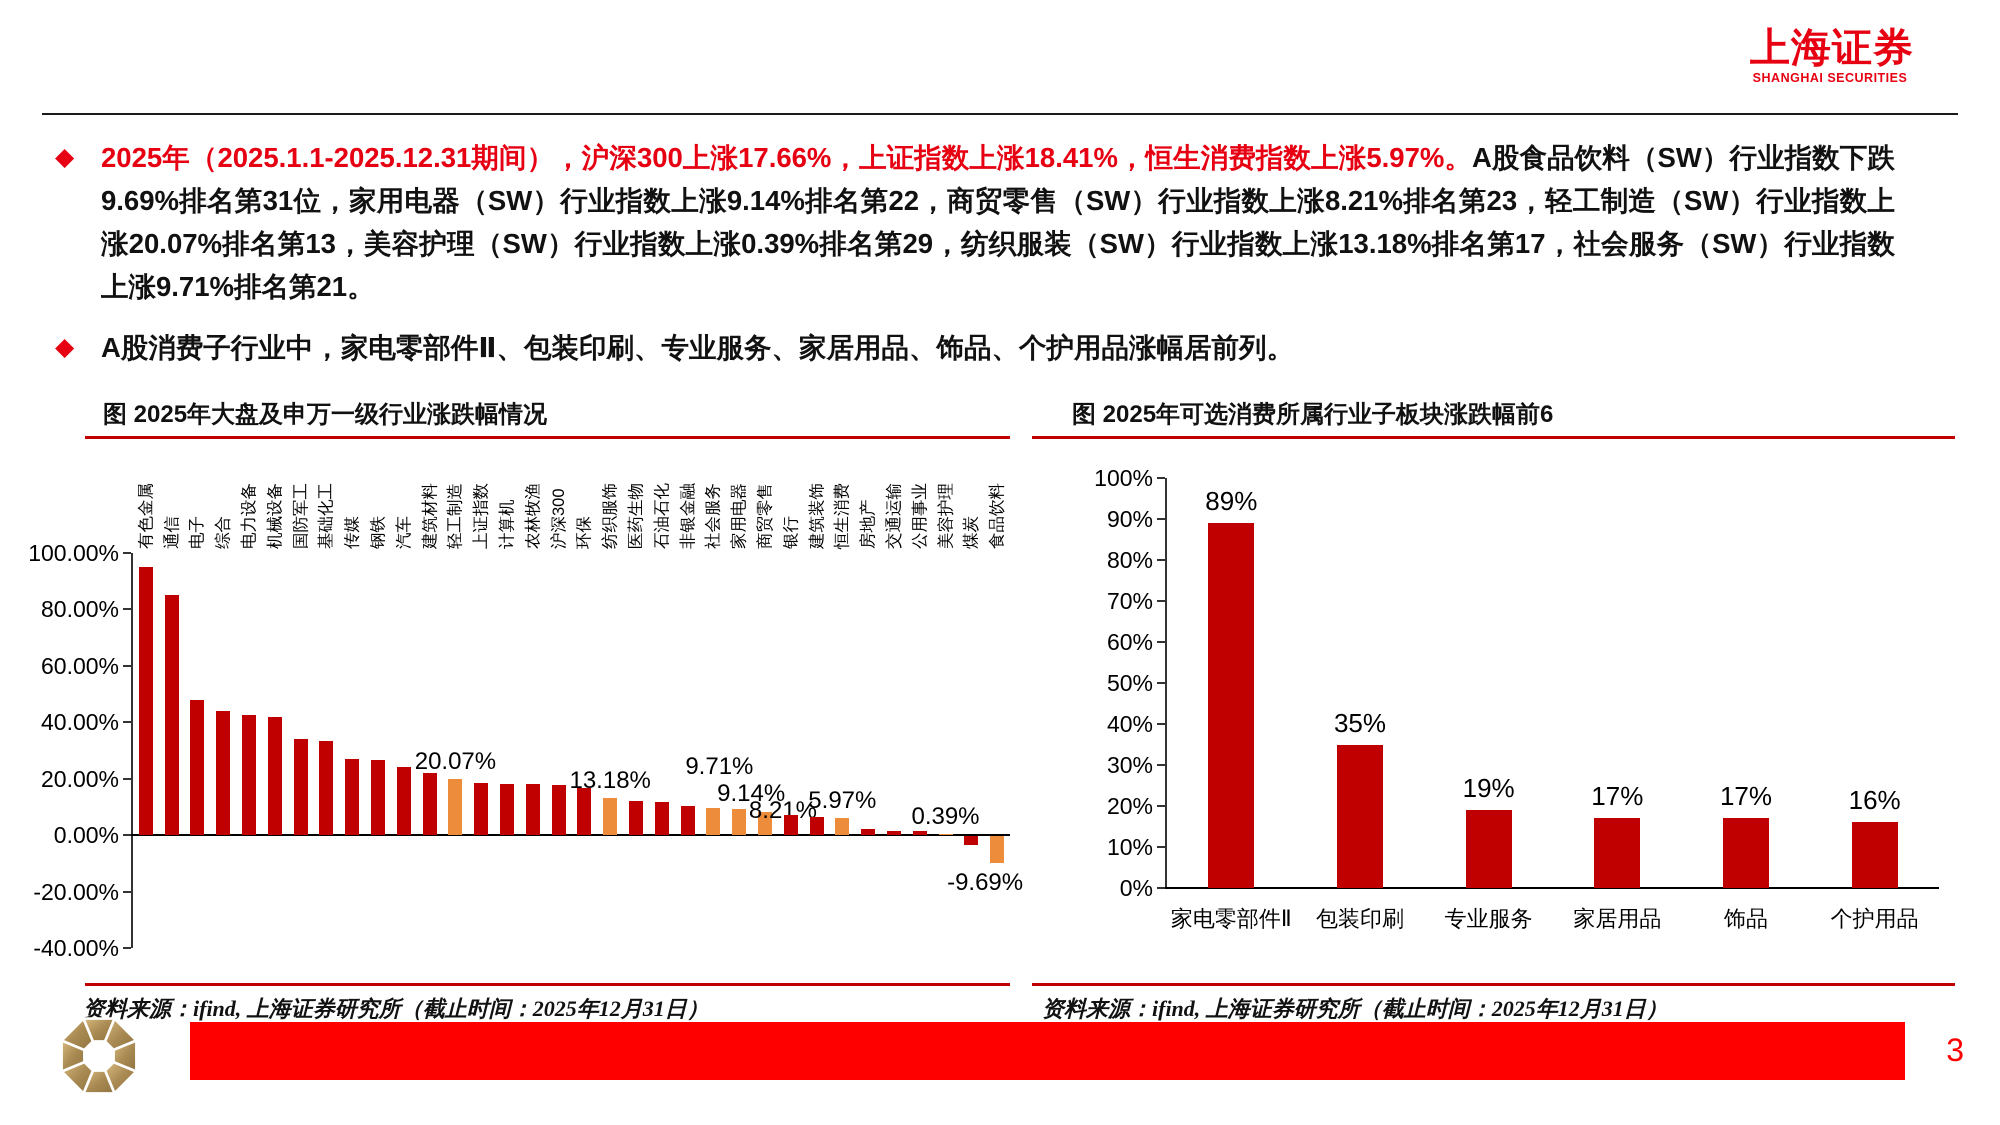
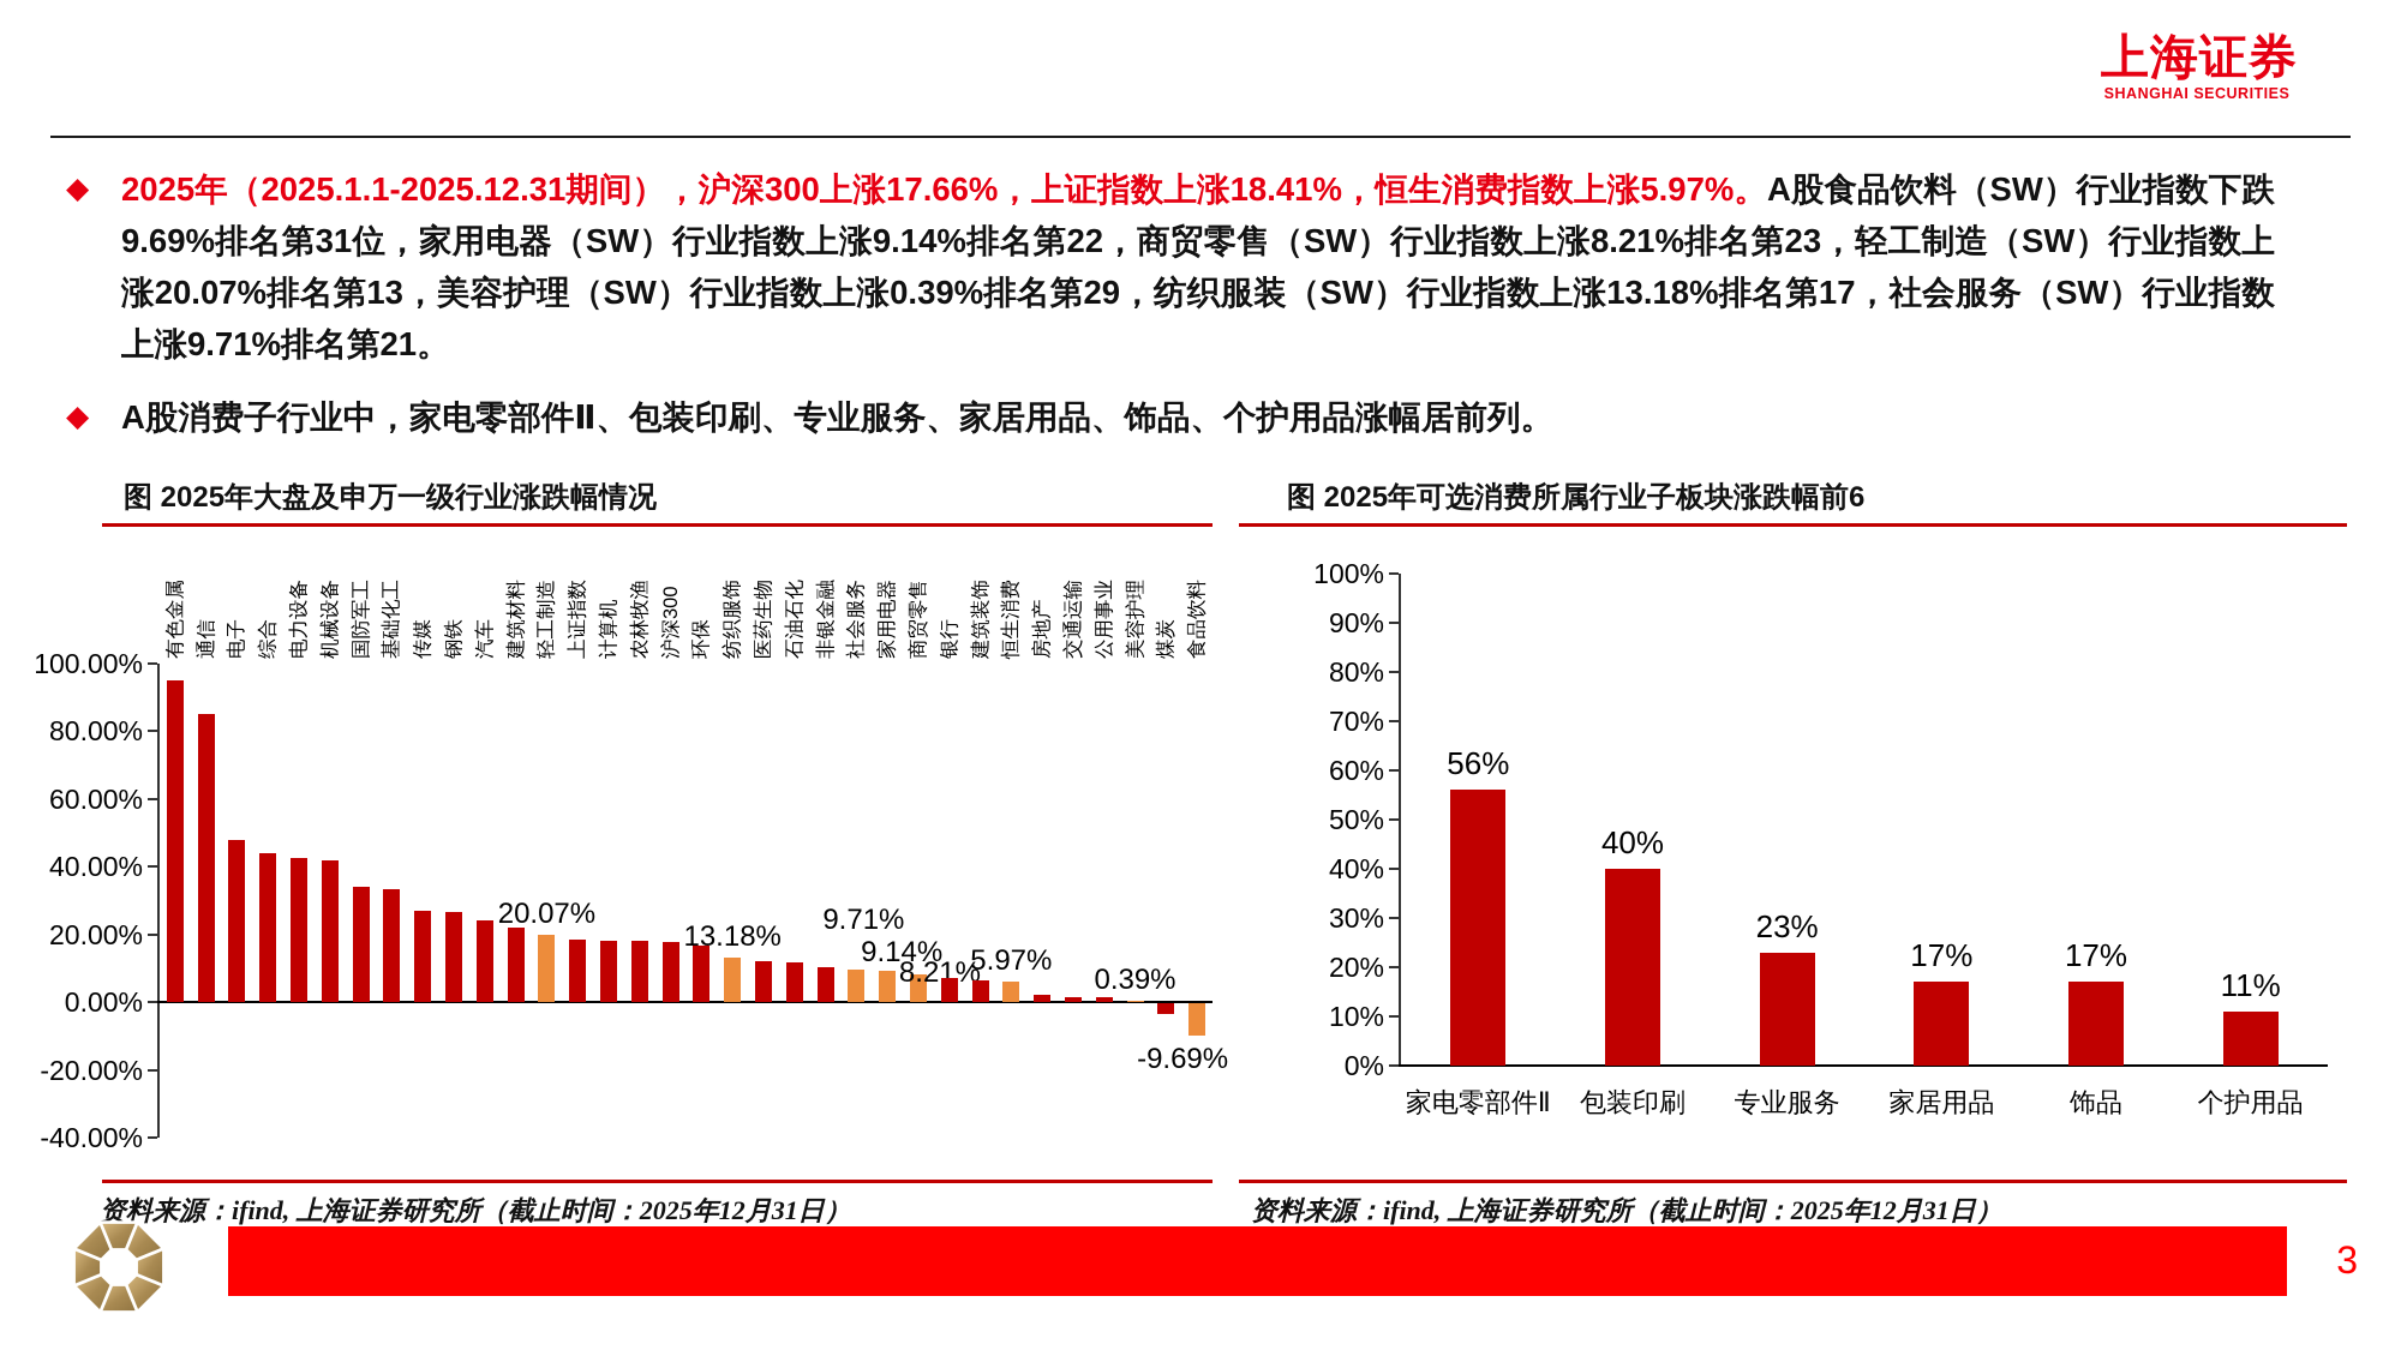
图 2025年可选消费所属行业子板块涨跌幅前6/家电零部件Ⅱ: 89% -> 56%
图 2025年可选消费所属行业子板块涨跌幅前6/包装印刷: 35% -> 40%
图 2025年可选消费所属行业子板块涨跌幅前6/专业服务: 19% -> 23%
图 2025年可选消费所属行业子板块涨跌幅前6/个护用品: 16% -> 11%
